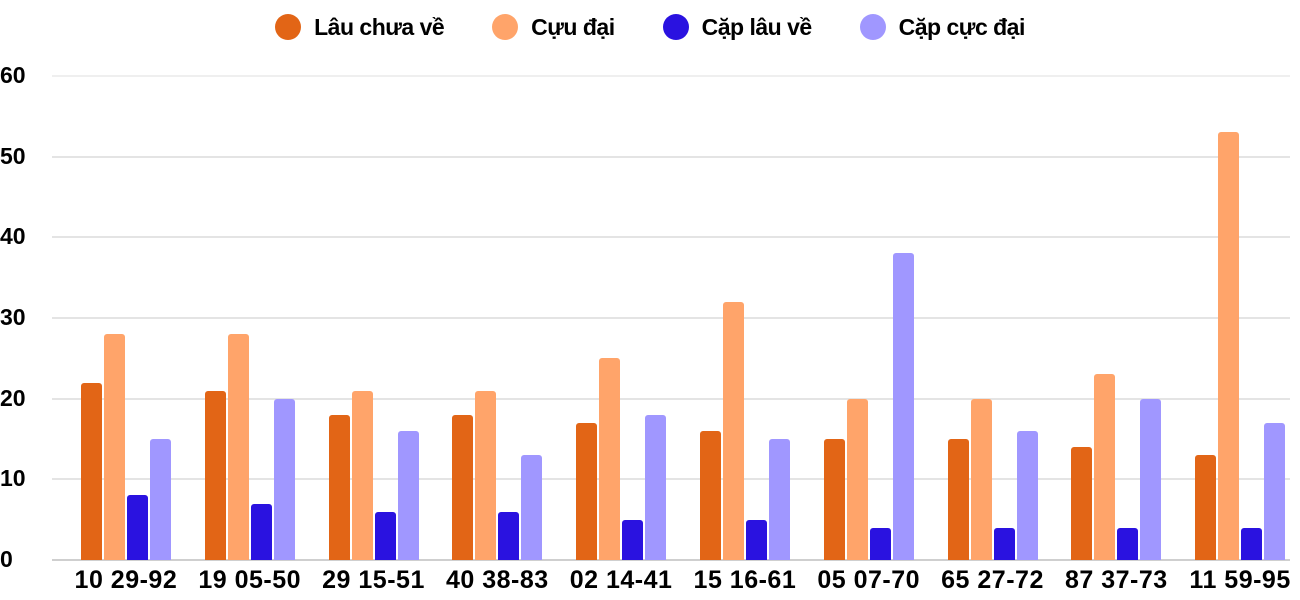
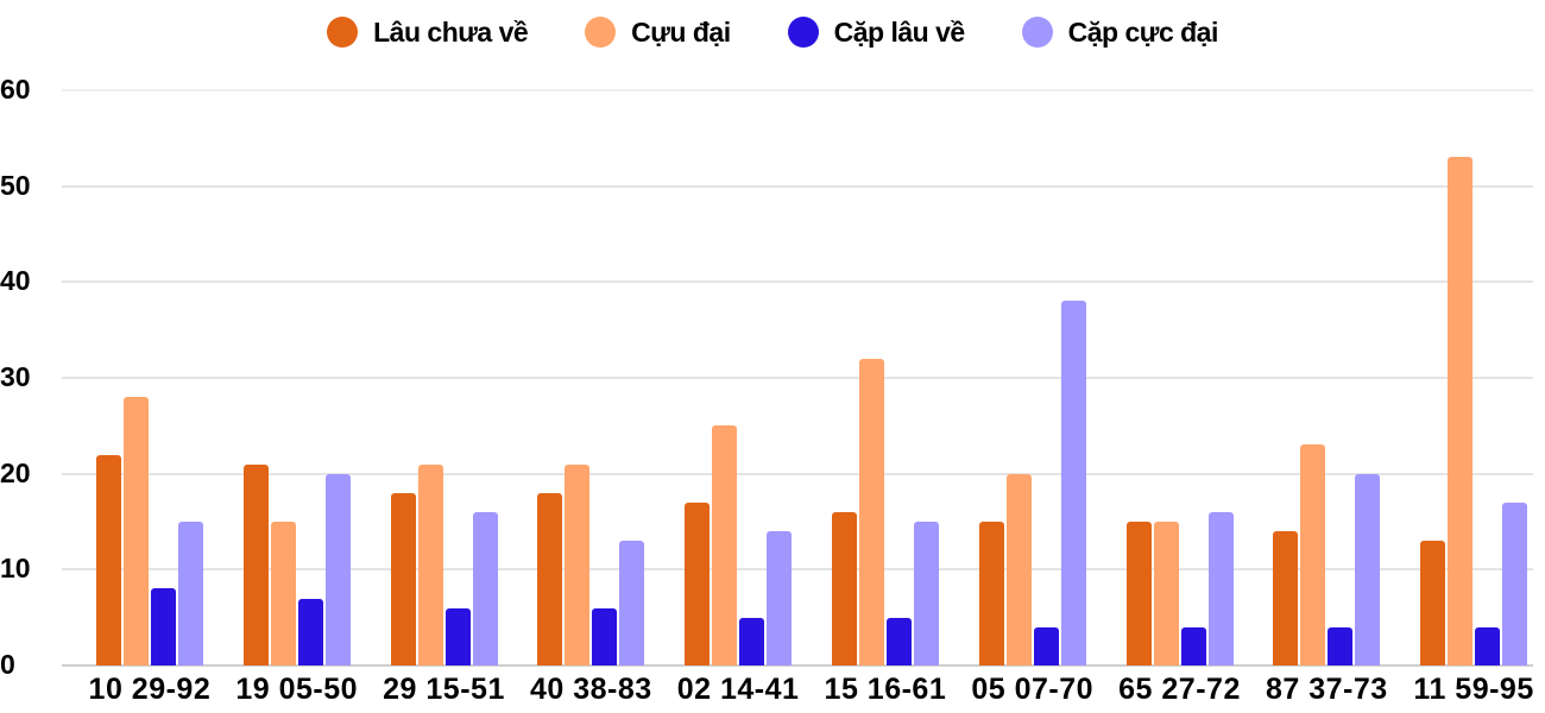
Cựu đại/19 05-50: 28 -> 15
Cặp cực đại/02 14-41: 18 -> 14
Cựu đại/65 27-72: 20 -> 15
